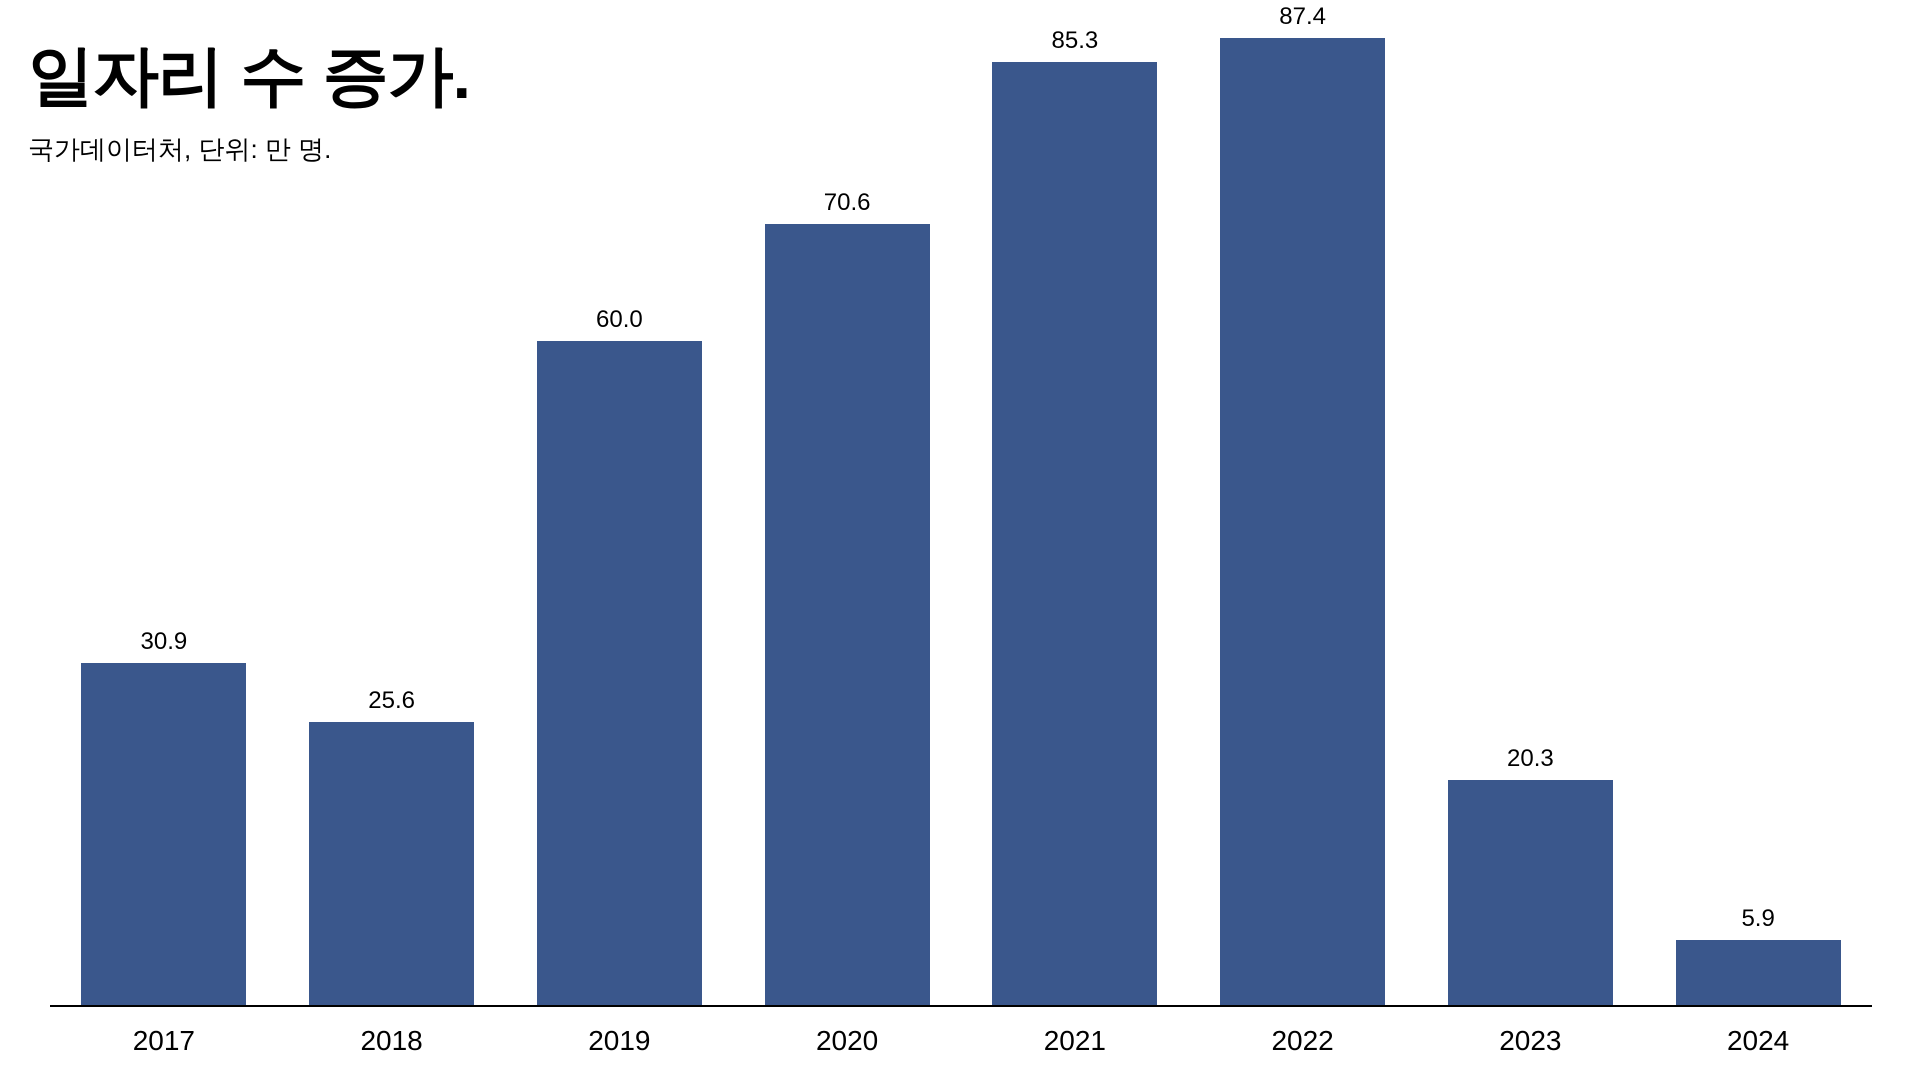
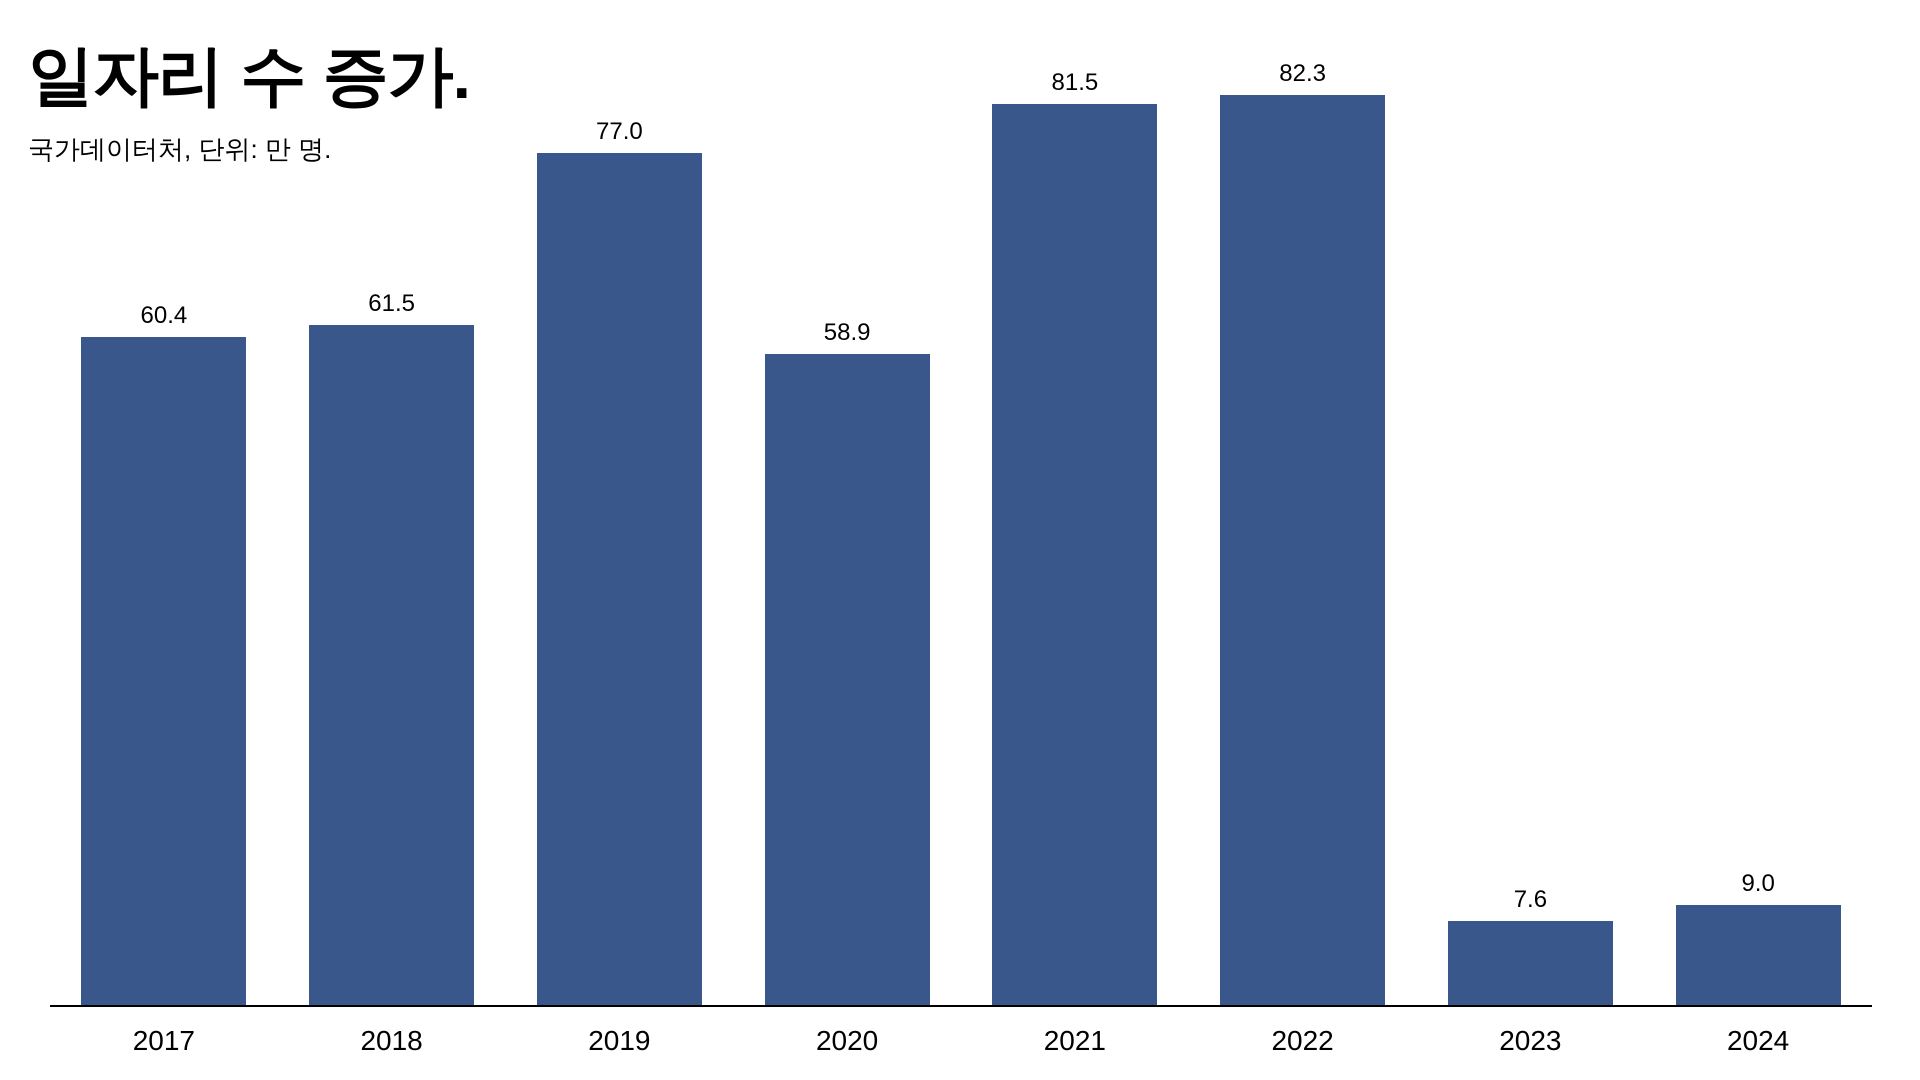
2017: 30.9 -> 60.4
2018: 25.6 -> 61.5
2019: 60.0 -> 77.0
2020: 70.6 -> 58.9
2021: 85.3 -> 81.5
2022: 87.4 -> 82.3
2023: 20.3 -> 7.6
2024: 5.9 -> 9.0
